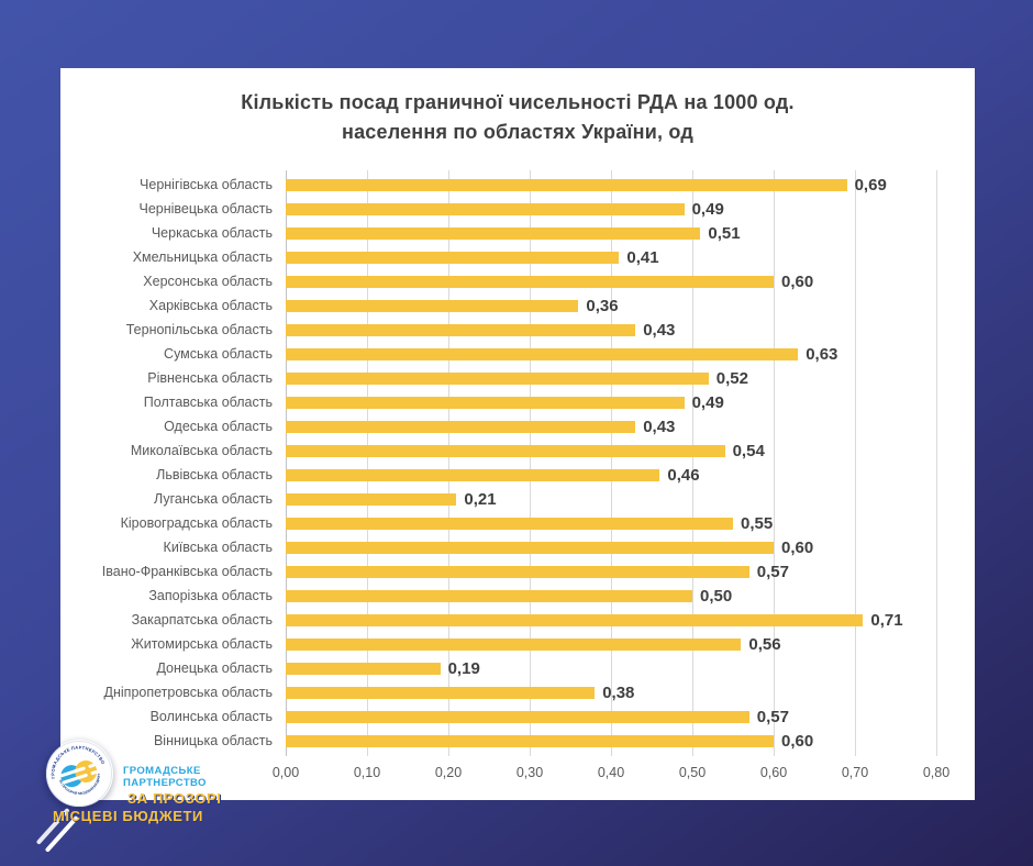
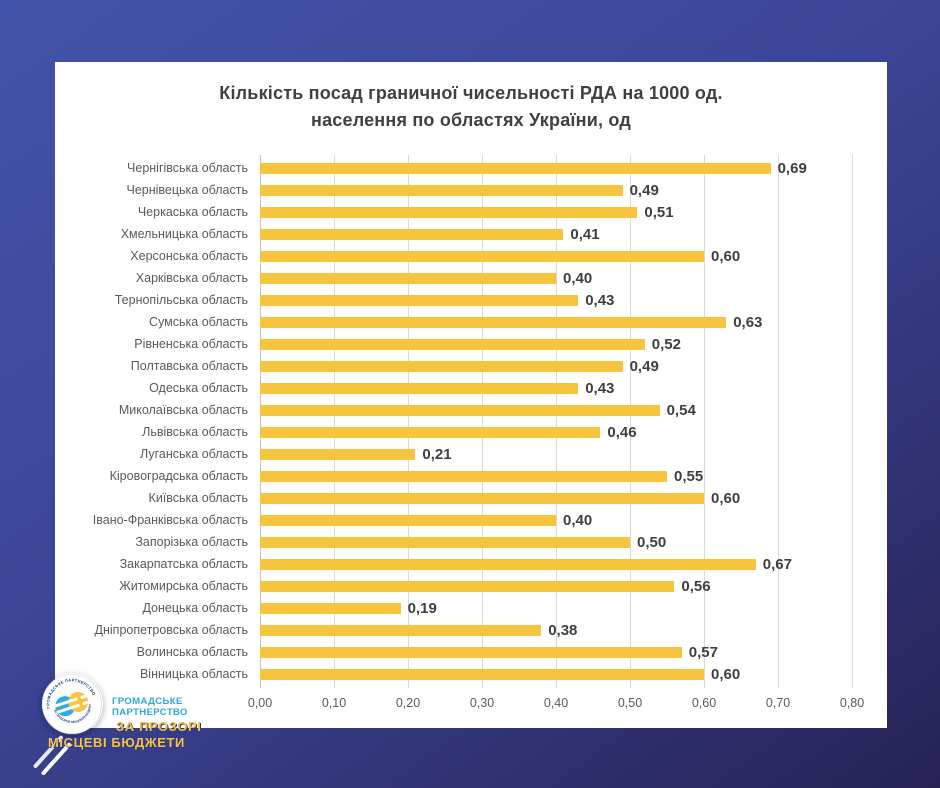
Харківська область: 0,36 -> 0,40
Івано-Франківська область: 0,57 -> 0,40
Закарпатська область: 0,71 -> 0,67
